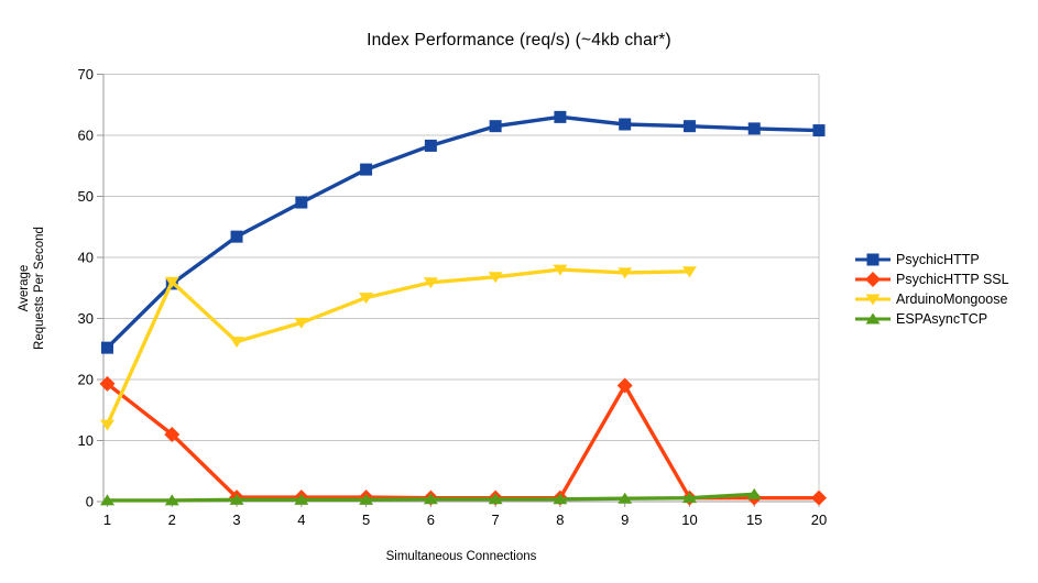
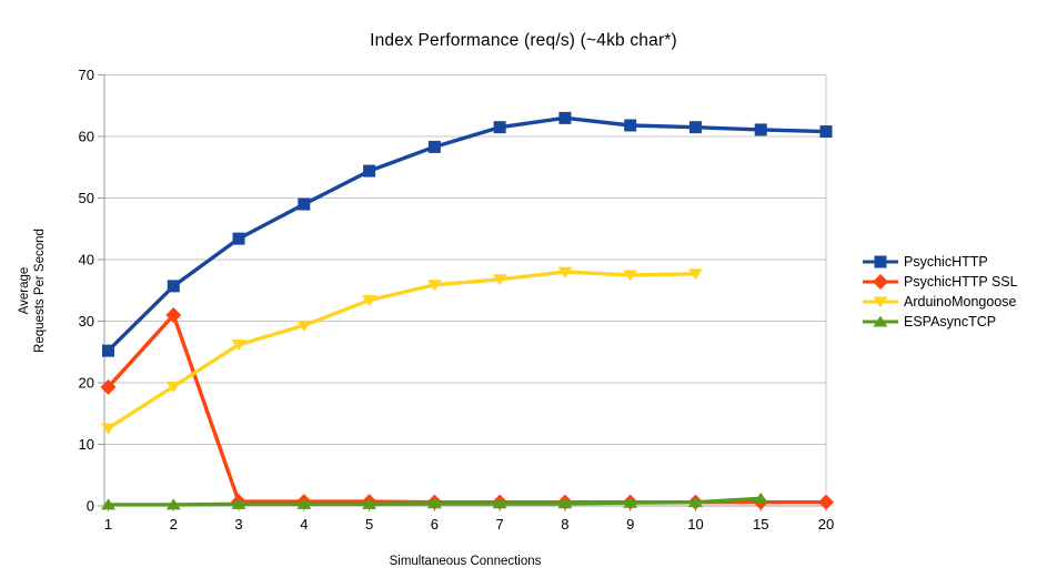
PsychicHTTP SSL/2: 11 -> 31
ArduinoMongoose/2: 36 -> 19
PsychicHTTP SSL/9: 19 -> 1
